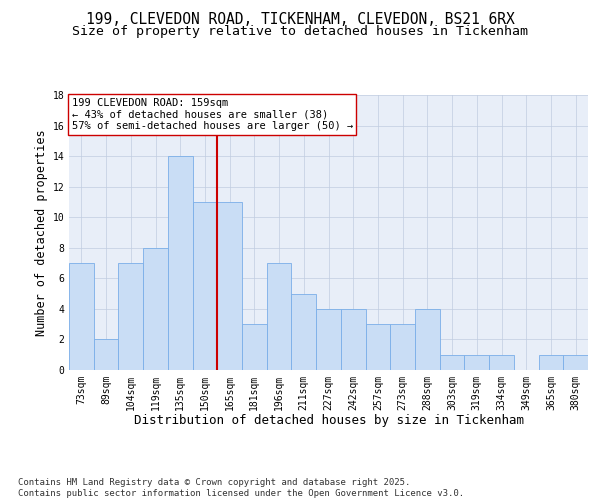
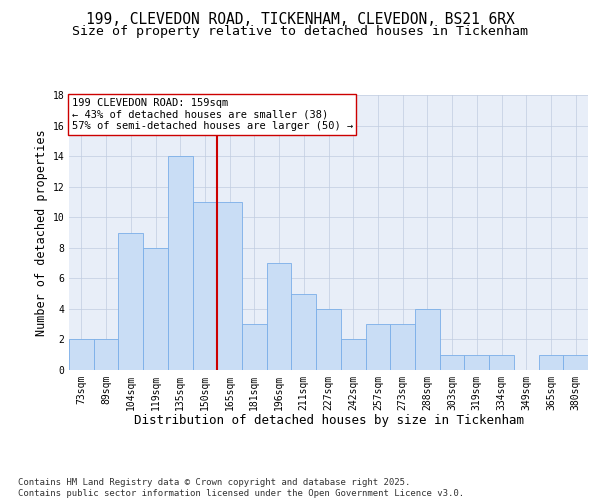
73sqm: 7 -> 2
104sqm: 7 -> 9
242sqm: 4 -> 2
